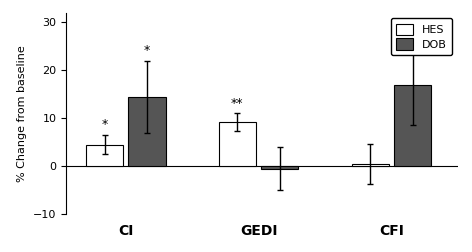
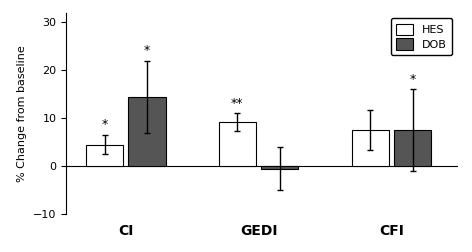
HES/CFI: 0.5 -> 7.5
DOB/CFI: 17.0 -> 7.5
